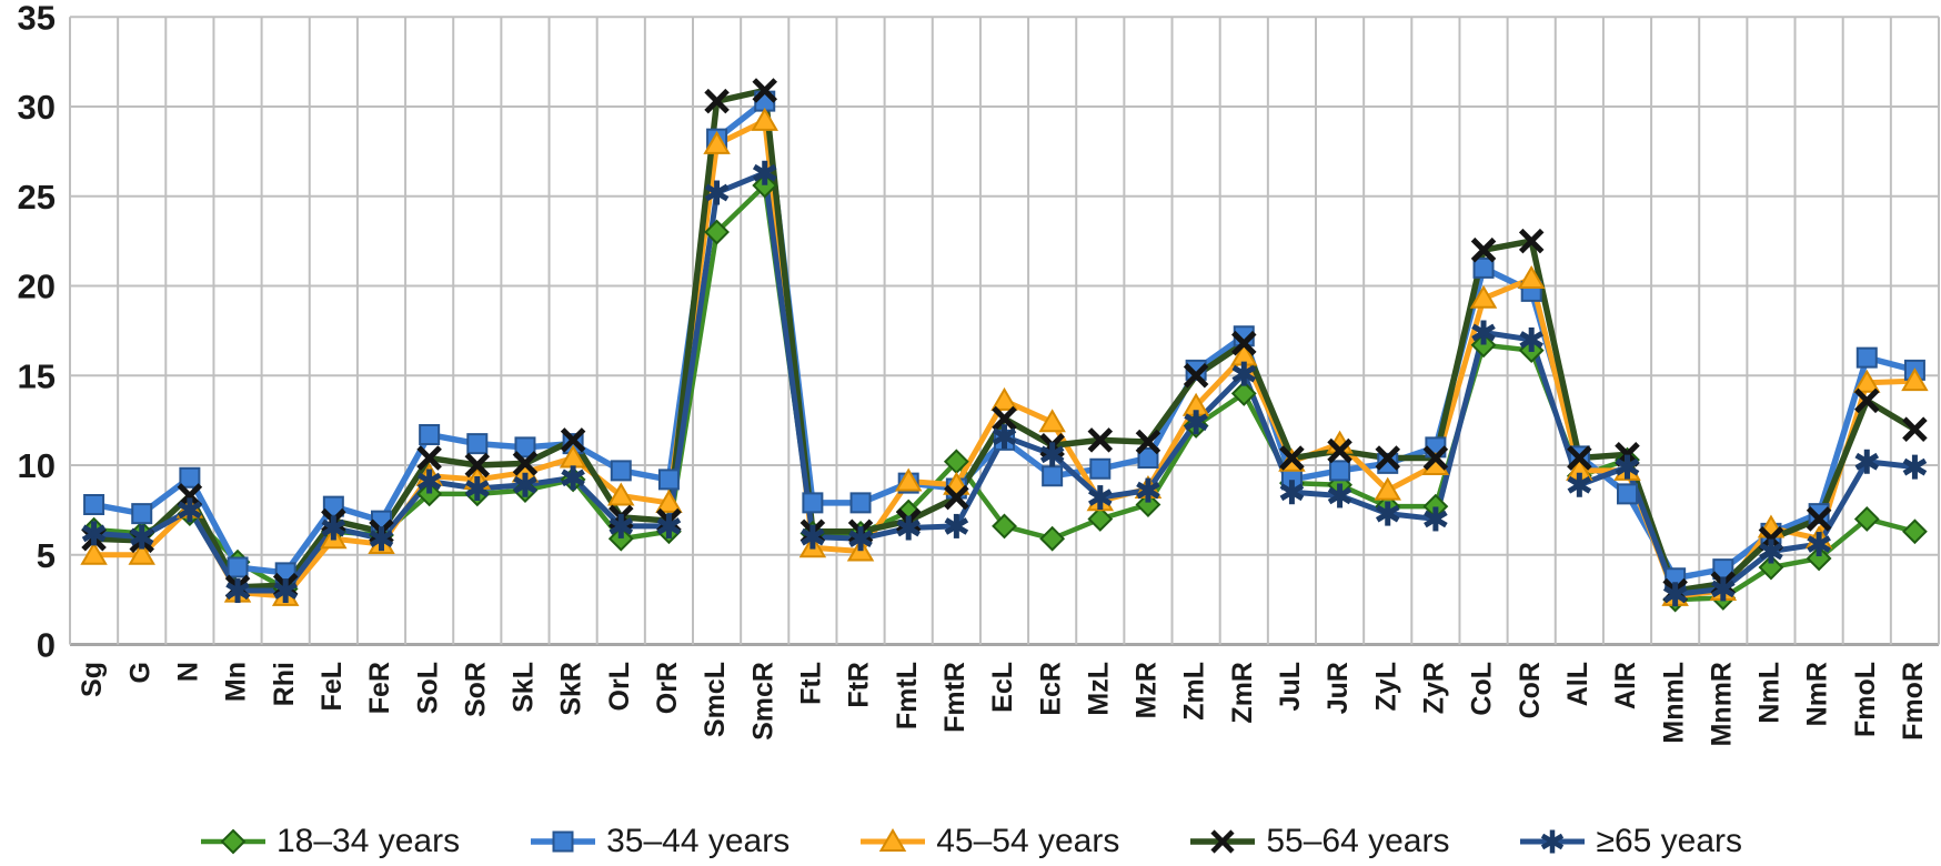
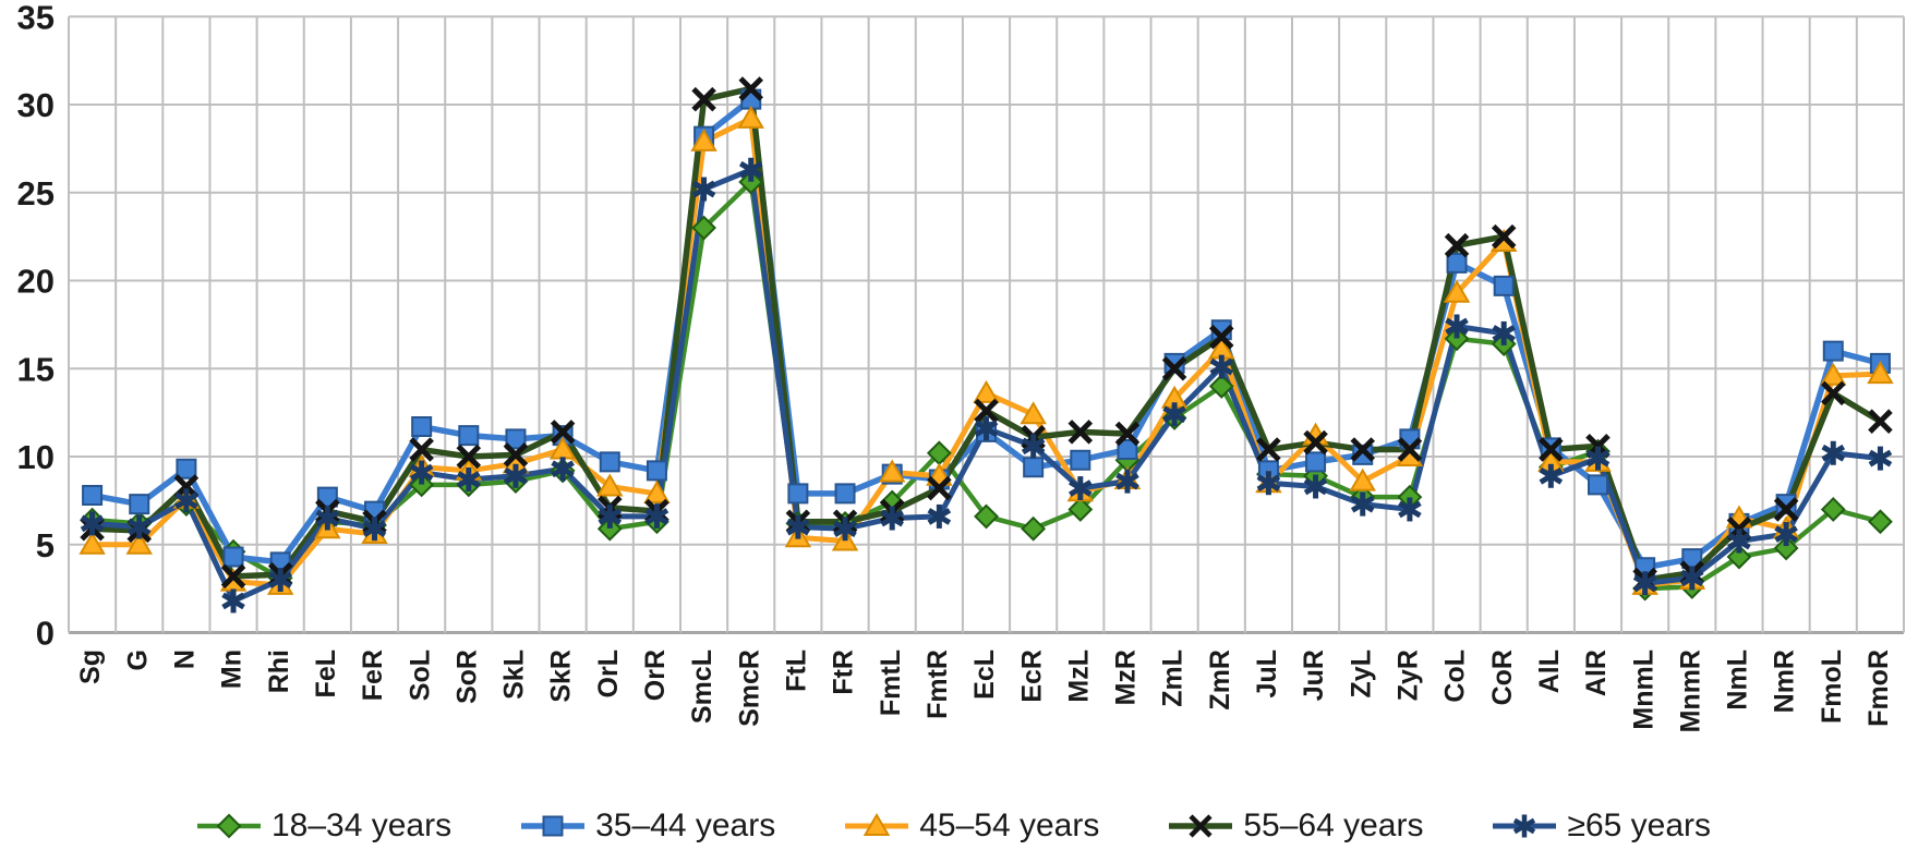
≥65 years/Mn: 3.0 -> 1.8
18–34 years/MzR: 7.8 -> 9.8
45–54 years/JuL: 10.2 -> 8.5
45–54 years/CoR: 20.4 -> 22.2
